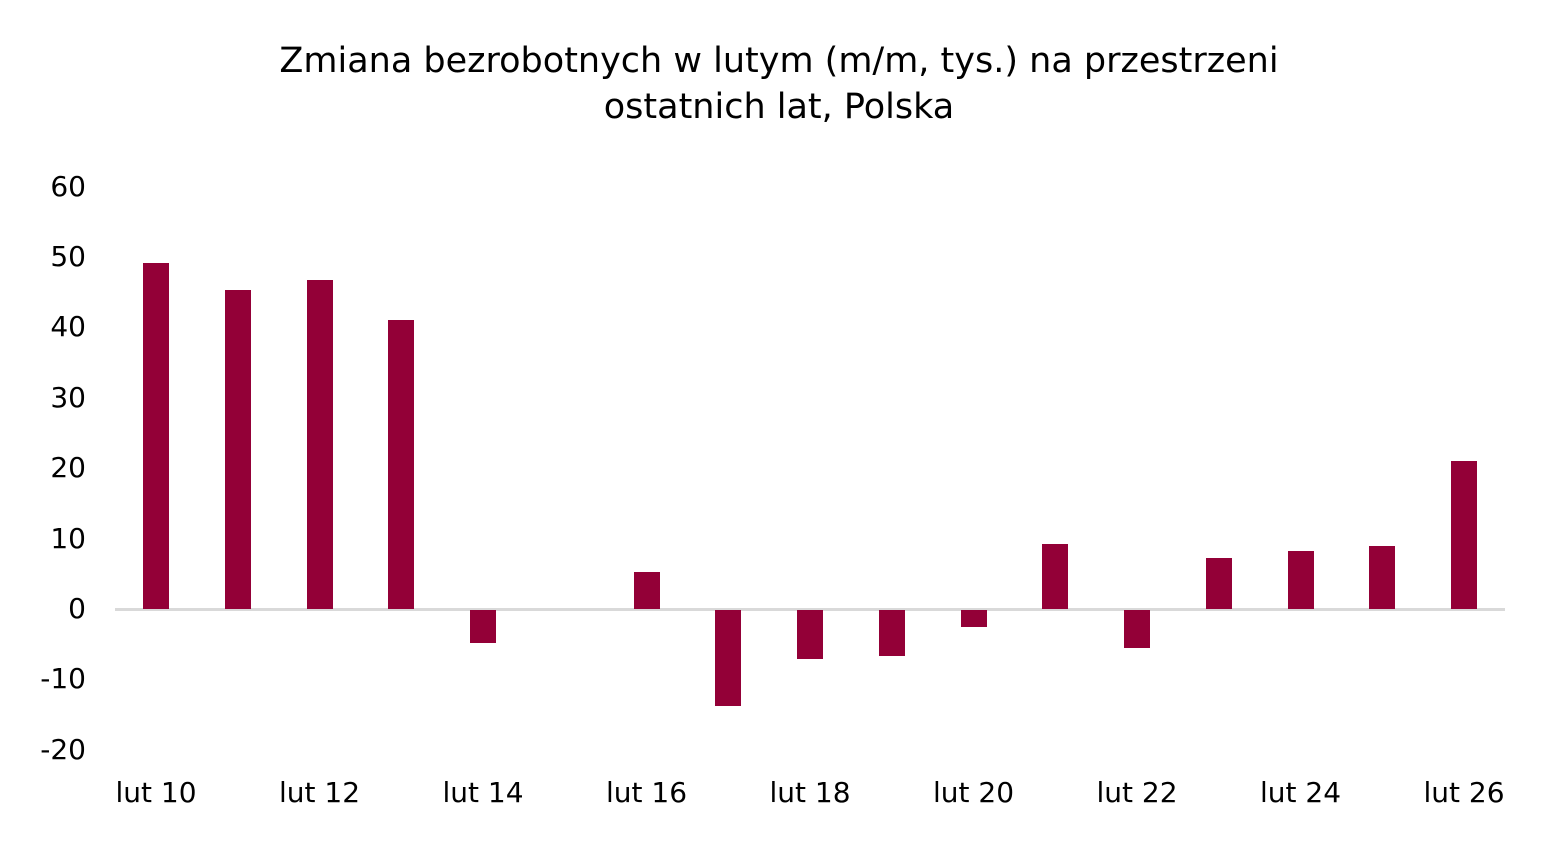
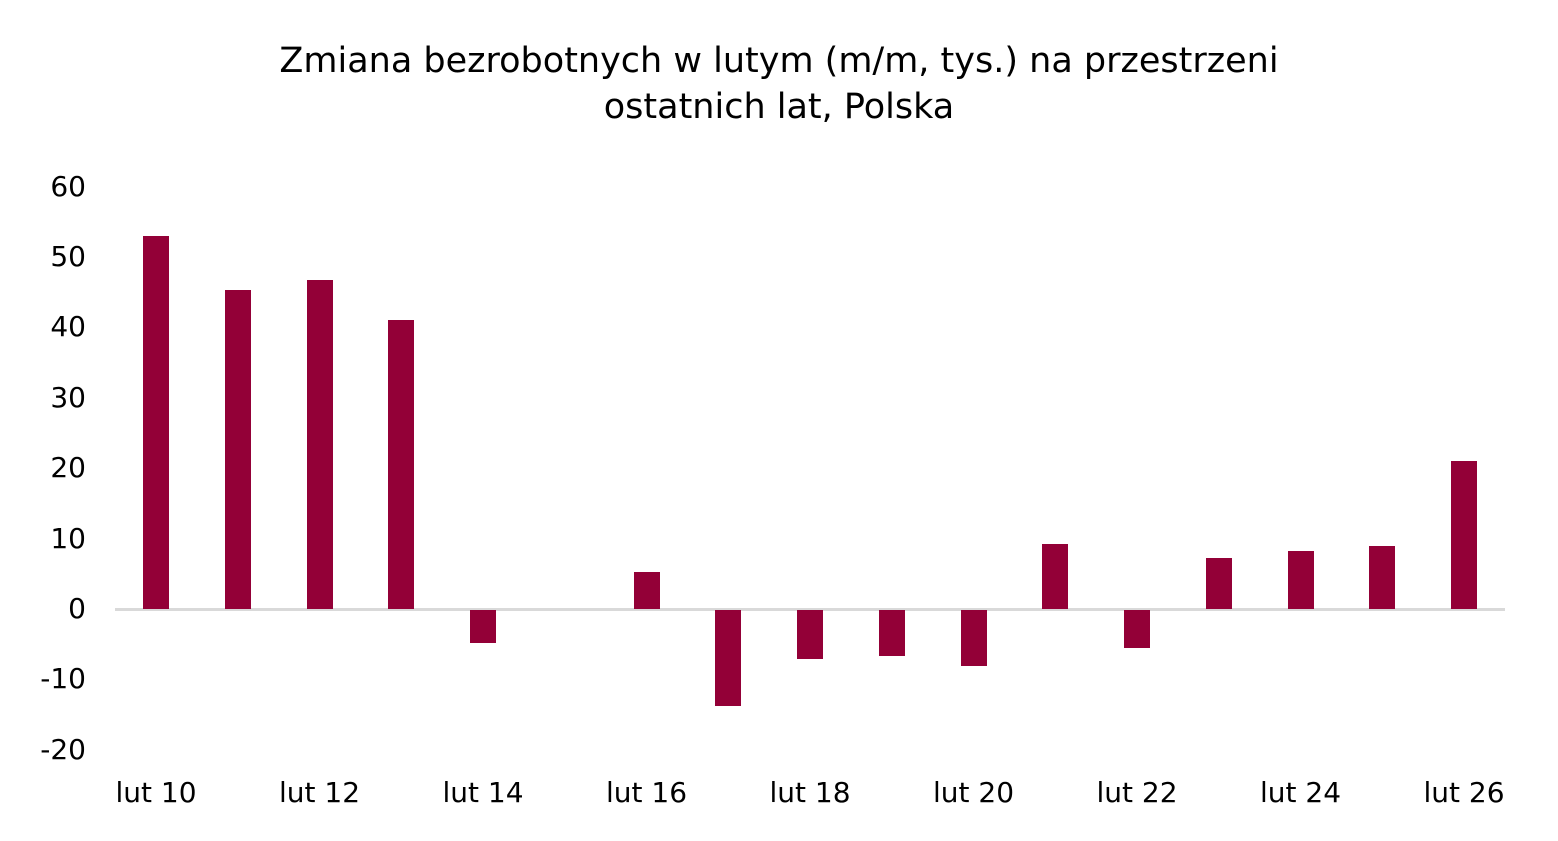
lut 10: 49 -> 53
lut 20: -2 -> -8
